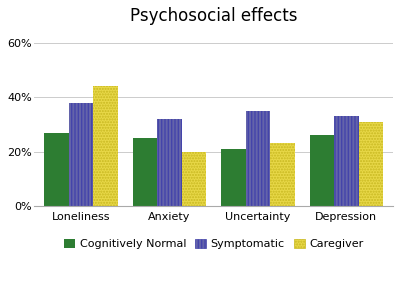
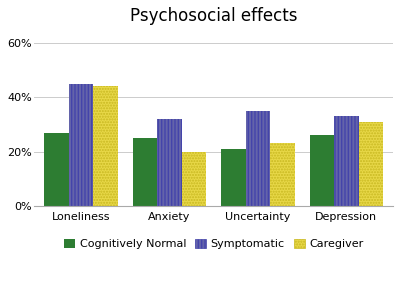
Symptomatic/Loneliness: 38% -> 45%
